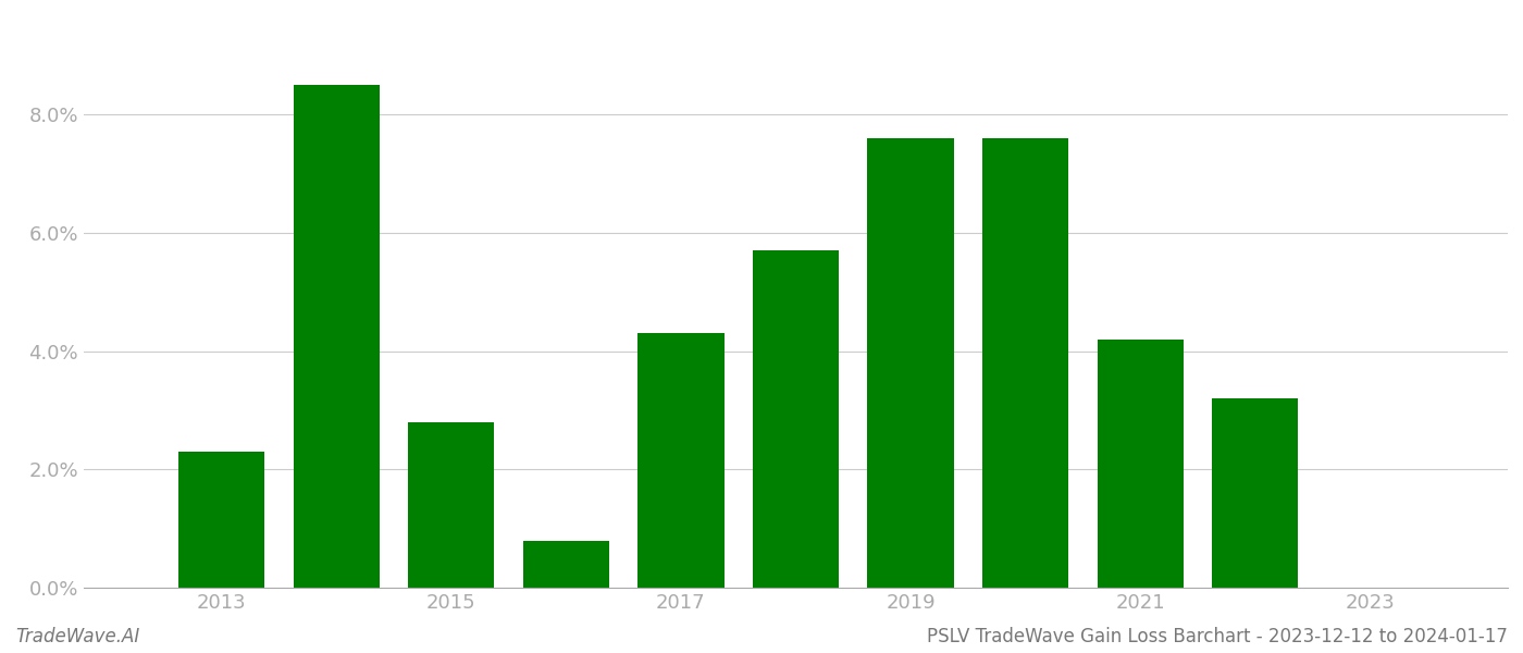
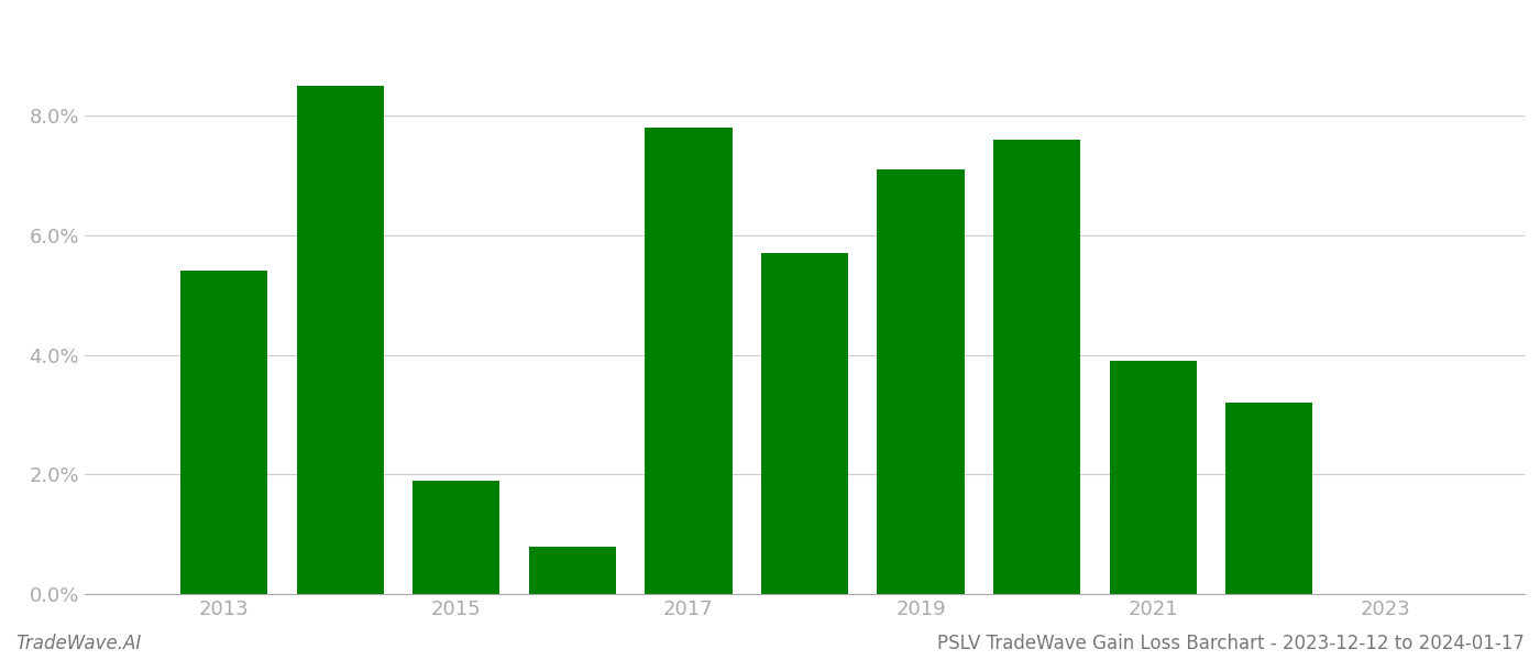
2013: 2.3% -> 5.4%
2015: 2.8% -> 1.9%
2017: 4.3% -> 7.8%
2019: 7.6% -> 7.1%
2021: 4.2% -> 3.9%
